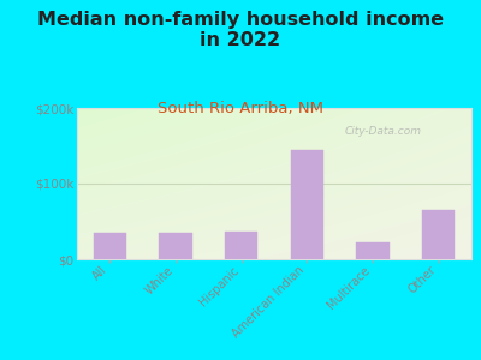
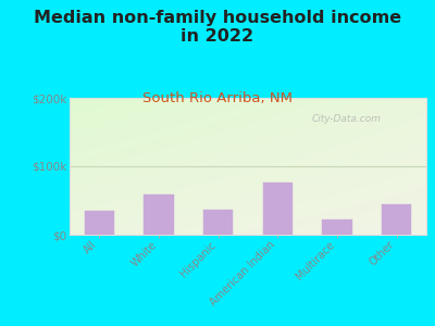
White: $35k -> $58k
American Indian: $145k -> $76k
Other: $65k -> $44k
